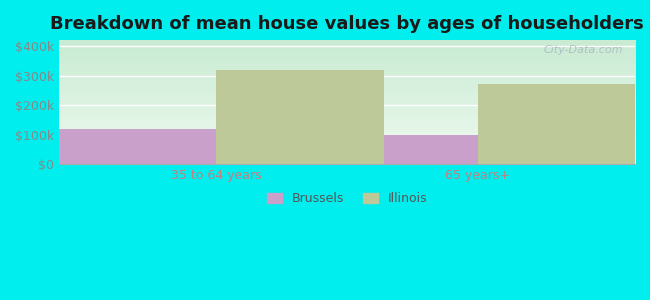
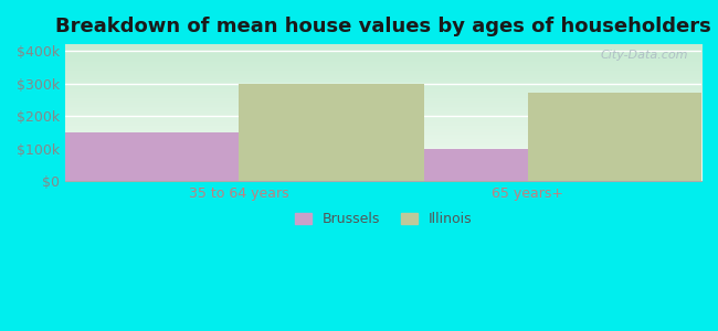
Brussels/35 to 64 years: $120k -> $150k
Illinois/35 to 64 years: $320k -> $300k
